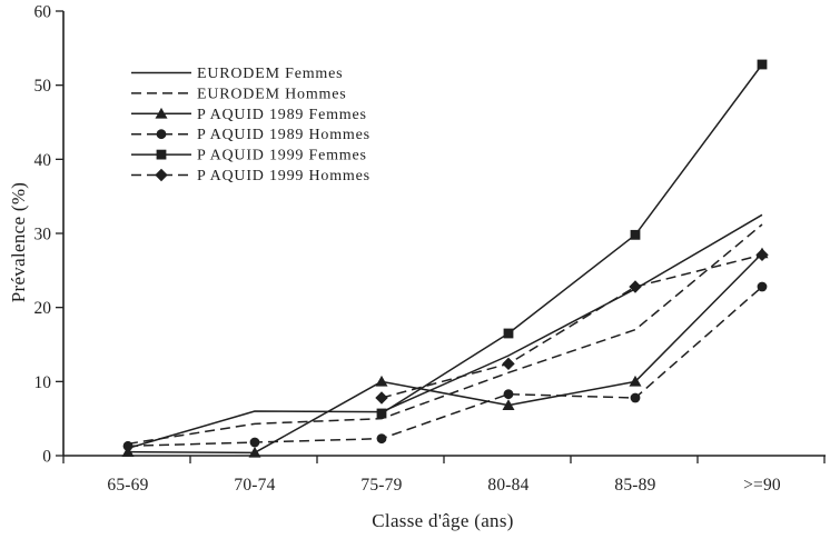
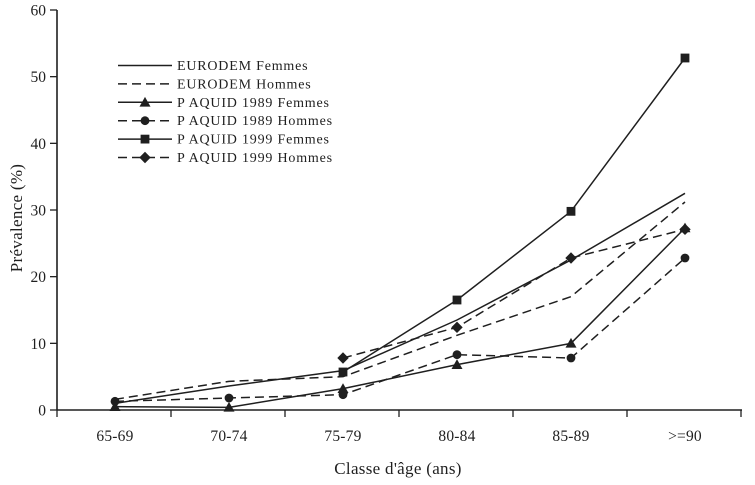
EURODEM Femmes/70-74: 6 -> 4
P AQUID 1989 Femmes/75-79: 10 -> 3
